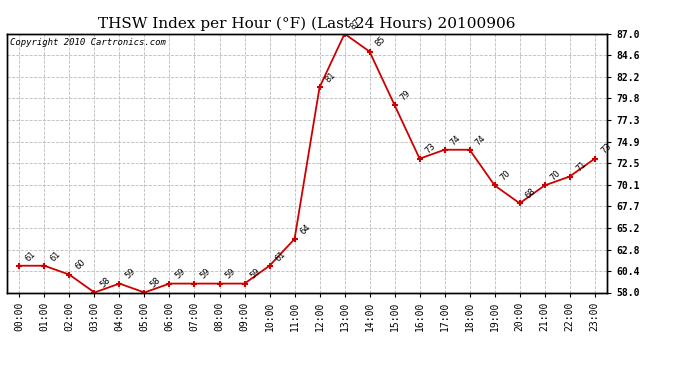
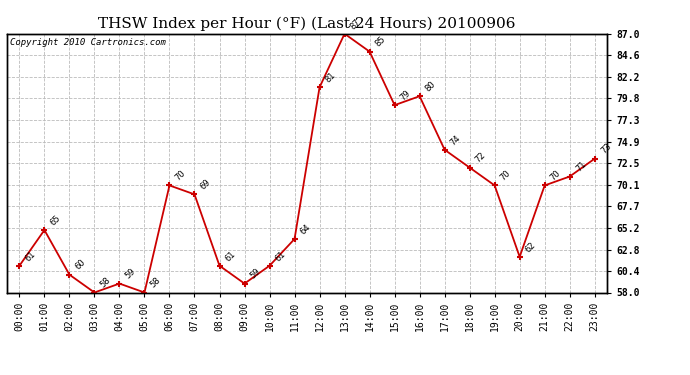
01:00: 61 -> 65
06:00: 59 -> 70
07:00: 59 -> 69
08:00: 59 -> 61
16:00: 73 -> 80
18:00: 74 -> 72
20:00: 68 -> 62
